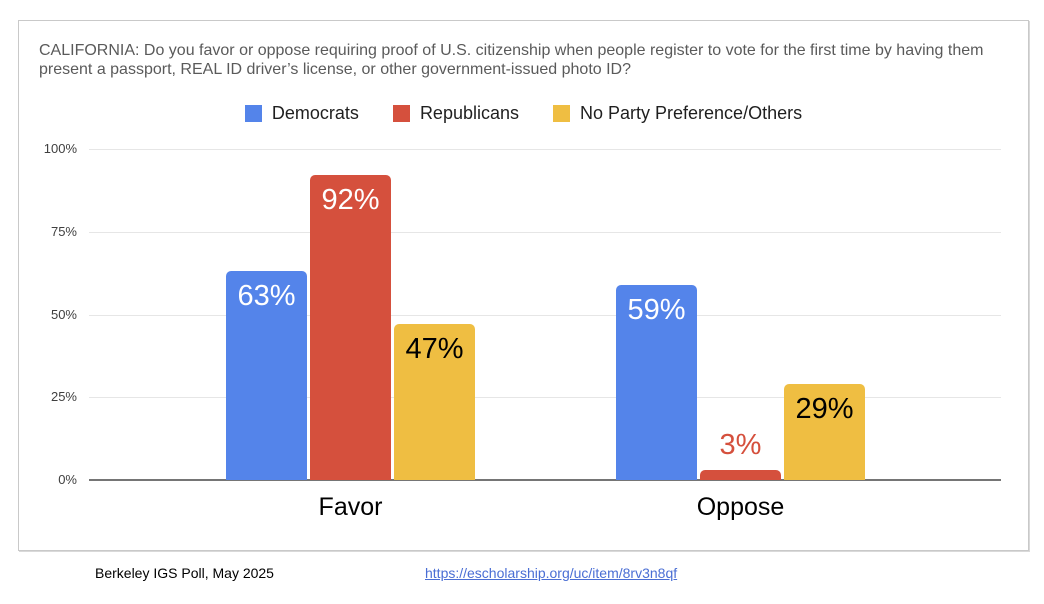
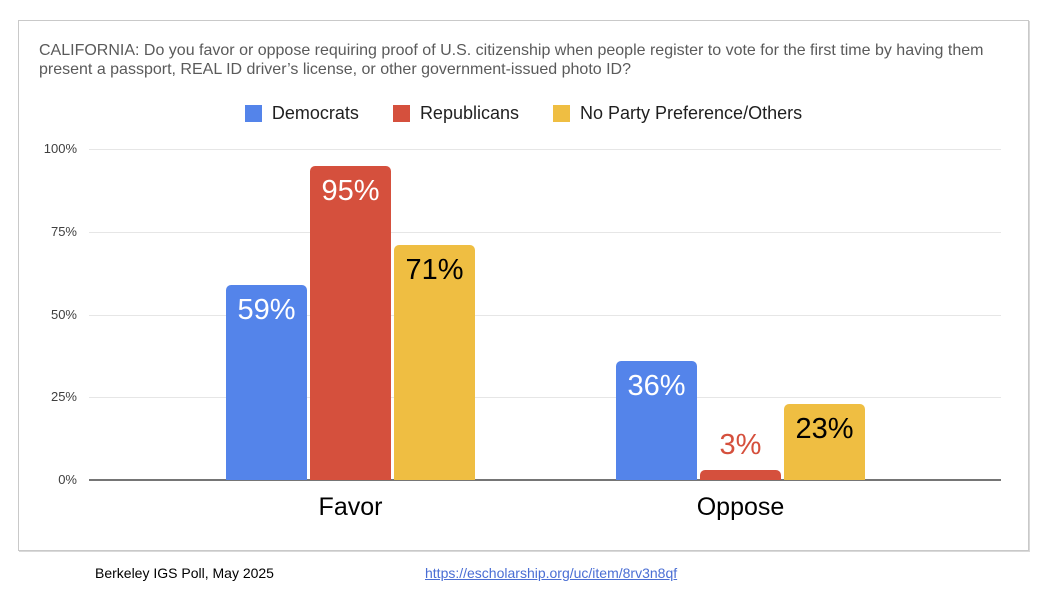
Democrats/Favor: 63% -> 59%
Republicans/Favor: 92% -> 95%
No Party Preference/Others/Favor: 47% -> 71%
Democrats/Oppose: 59% -> 36%
No Party Preference/Others/Oppose: 29% -> 23%
